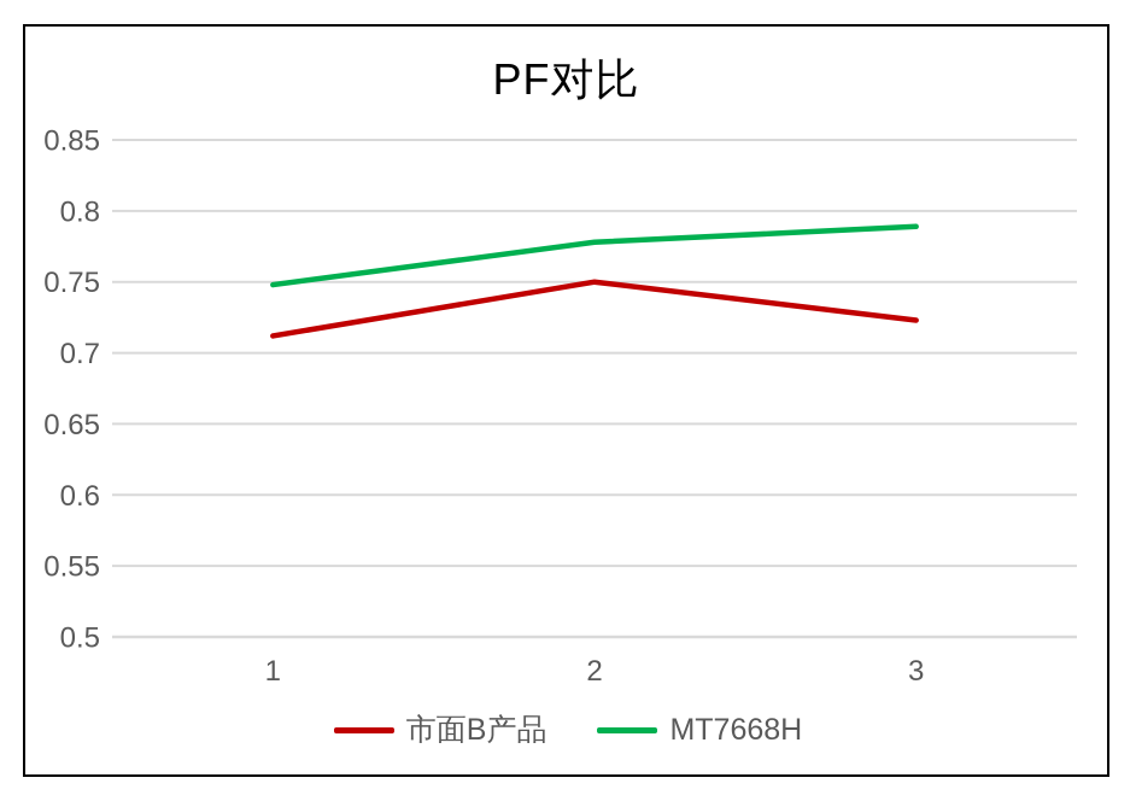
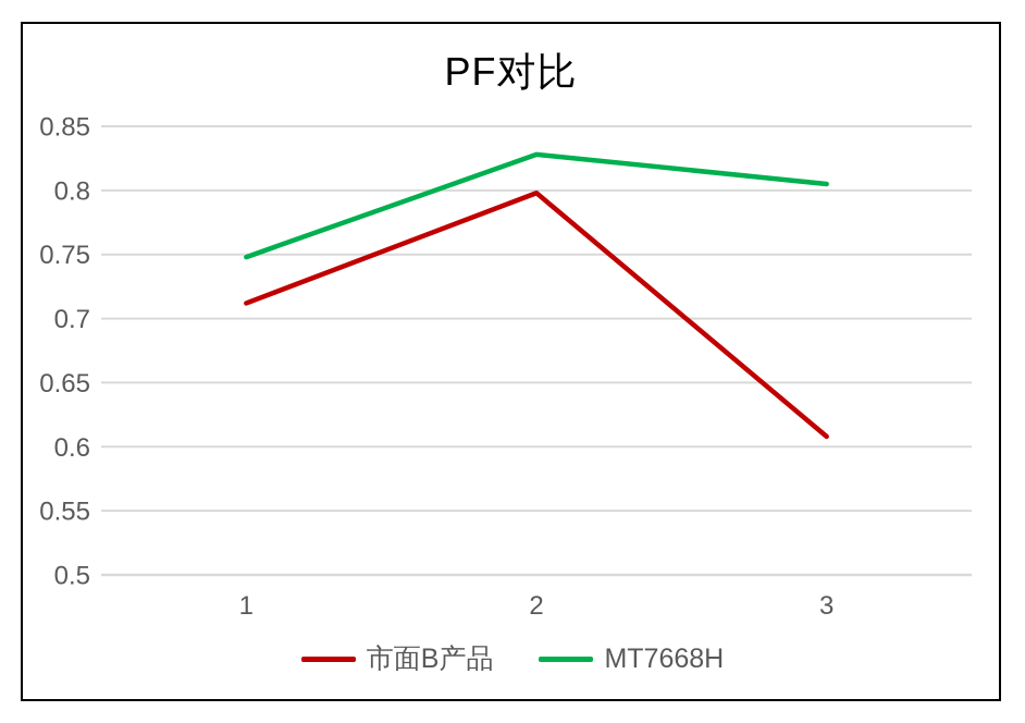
市面B产品/2: 0.750 -> 0.798
MT7668H/2: 0.778 -> 0.828
市面B产品/3: 0.723 -> 0.608
MT7668H/3: 0.789 -> 0.805
